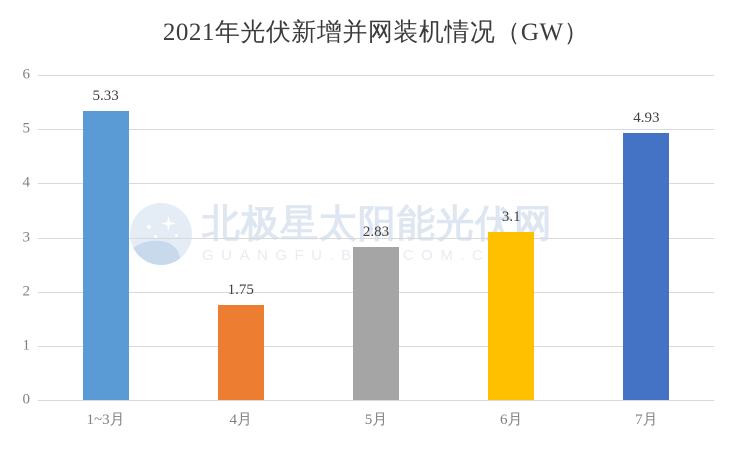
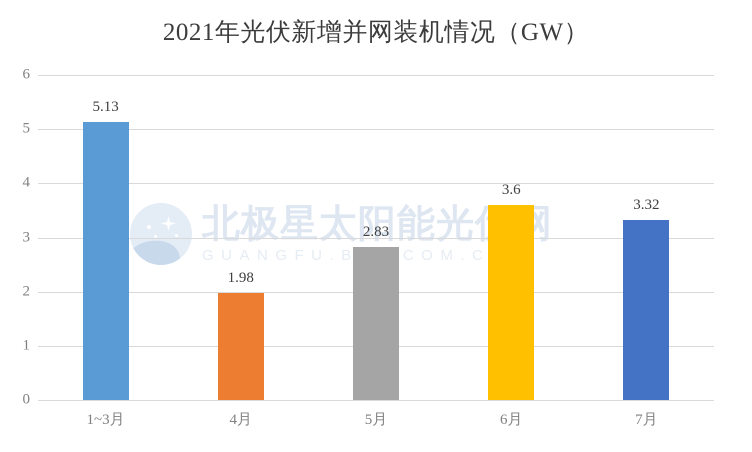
1~3月: 5.33 -> 5.13
4月: 1.75 -> 1.98
6月: 3.1 -> 3.6
7月: 4.93 -> 3.32
